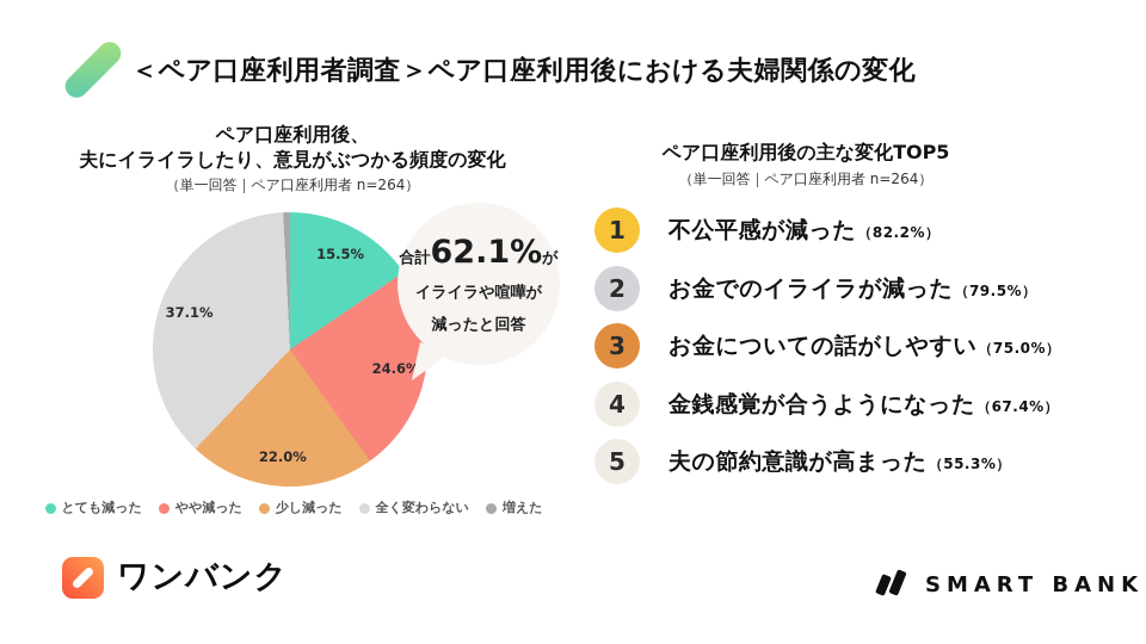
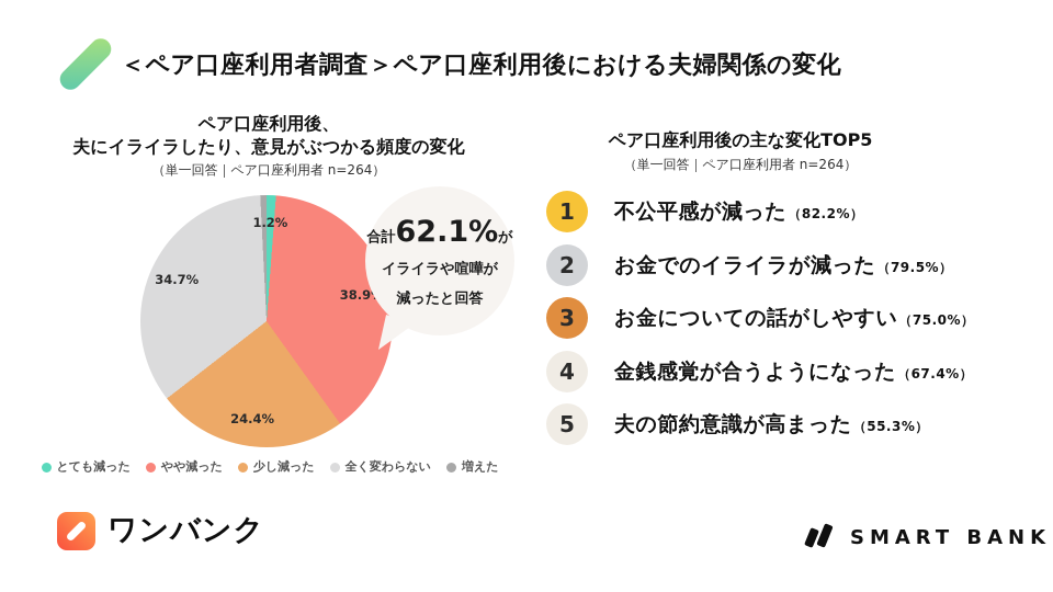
とても減った: 15.5% -> 1.2%
やや減った: 24.6% -> 38.9%
少し減った: 22.0% -> 24.4%
全く変わらない: 37.1% -> 34.7%
